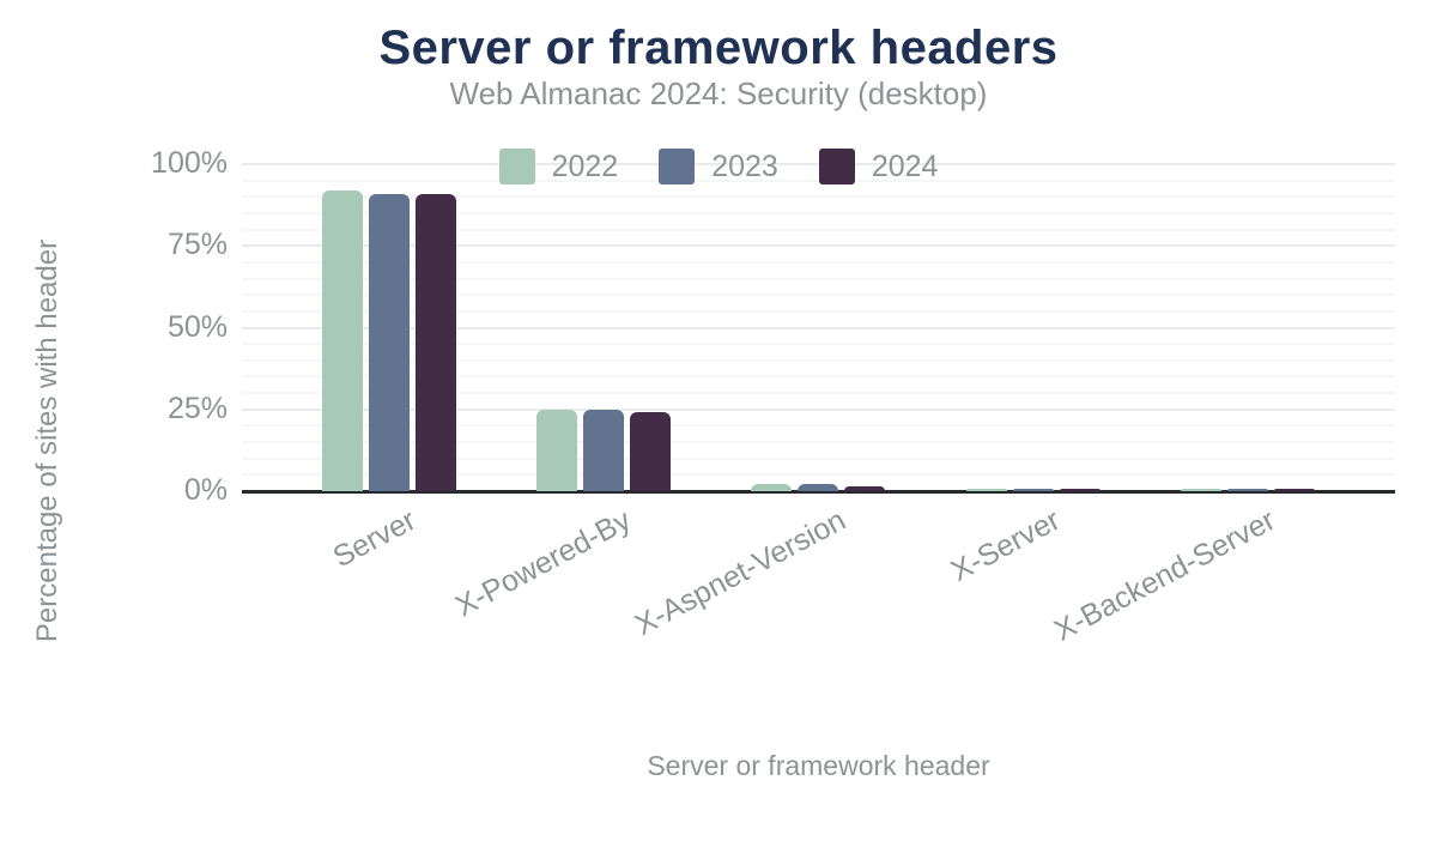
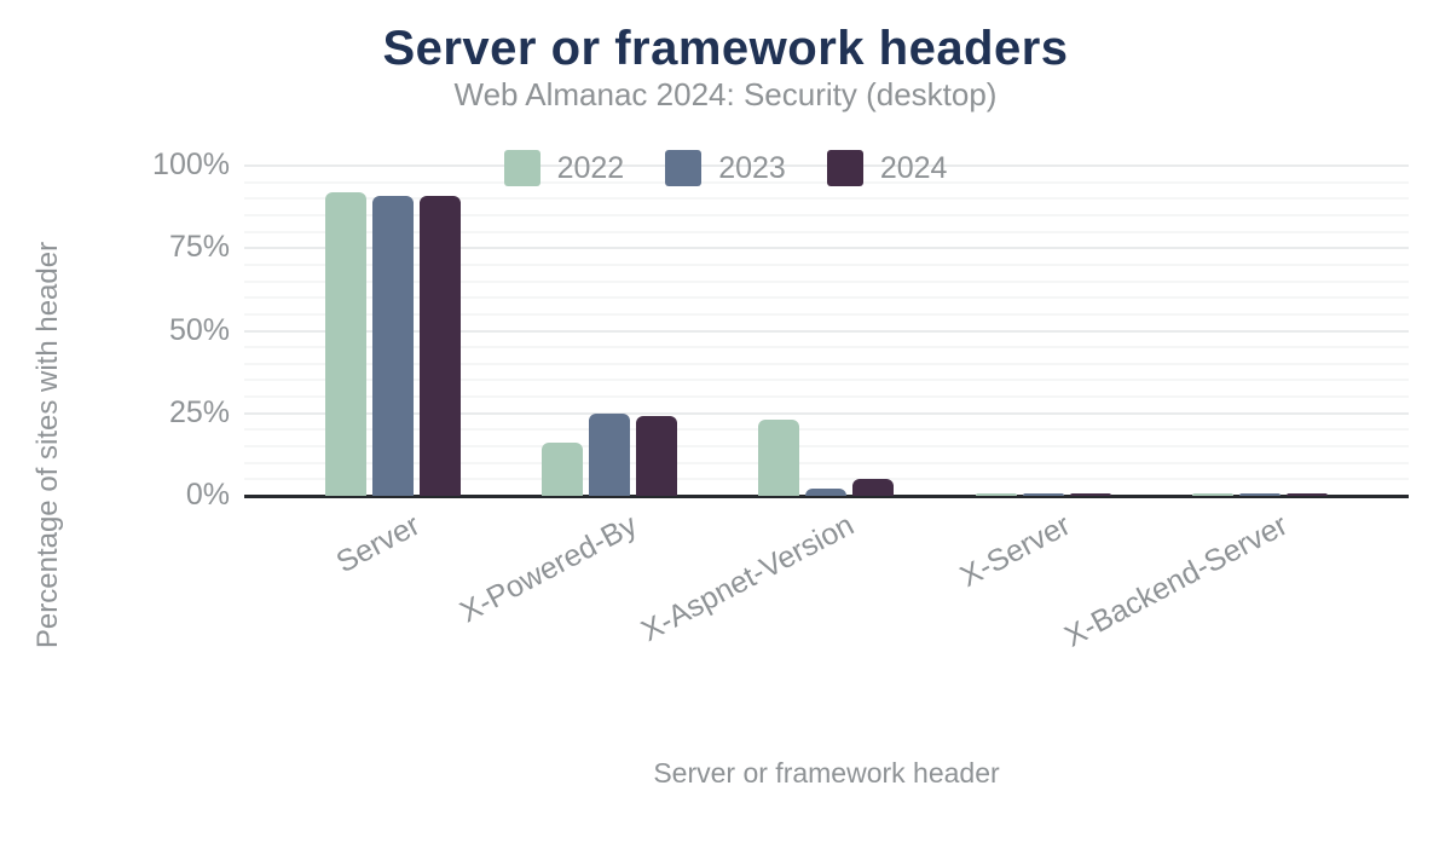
2022/X-Powered-By: 25% -> 16%
2022/X-Aspnet-Version: 2% -> 23%
2024/X-Aspnet-Version: 2% -> 5%
